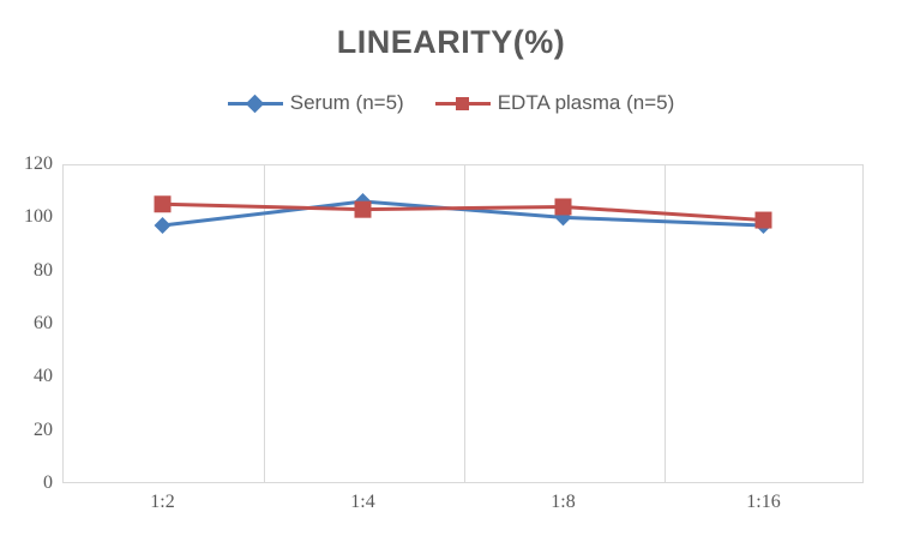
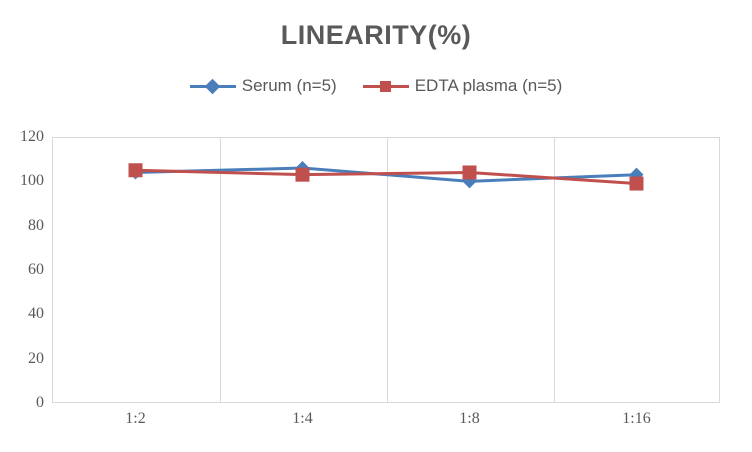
Serum (n=5)/1:2: 97 -> 104
Serum (n=5)/1:16: 97 -> 103
